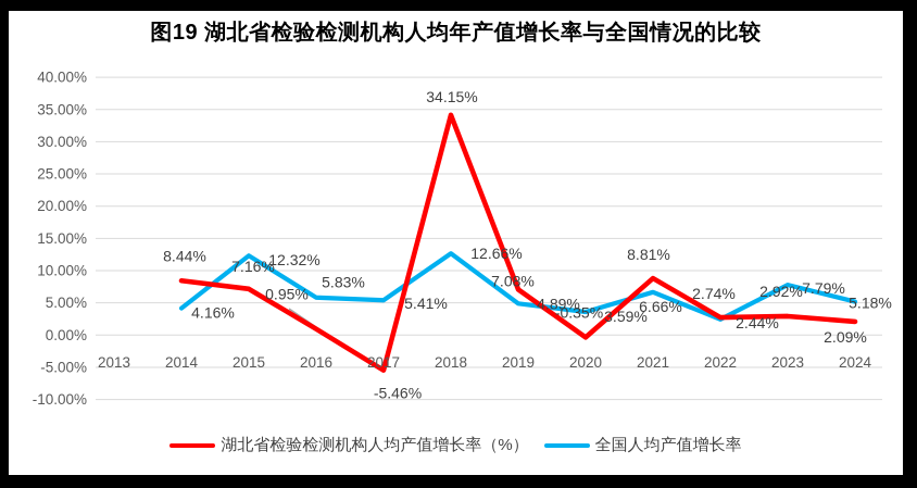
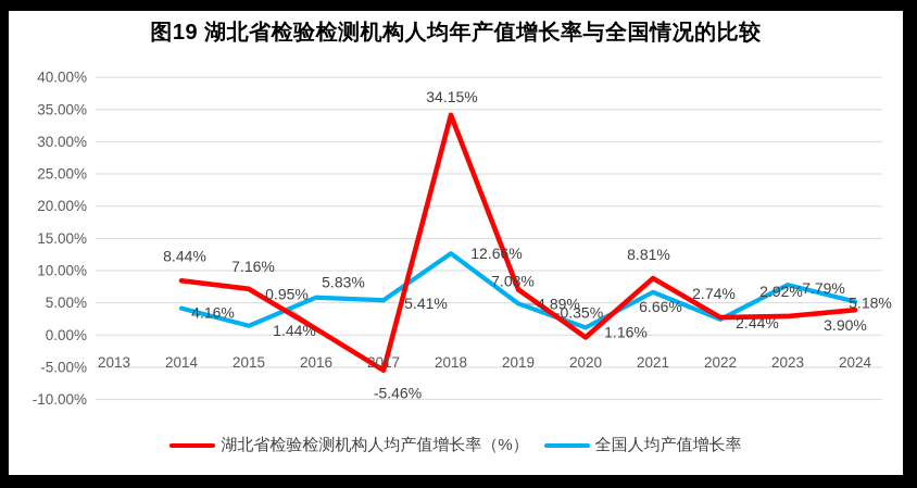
全国人均产值增长率/2015: 12.32% -> 1.44%
全国人均产值增长率/2020: 3.59% -> 1.16%
湖北省检验检测机构人均产值增长率（%）/2024: 2.09% -> 3.90%
